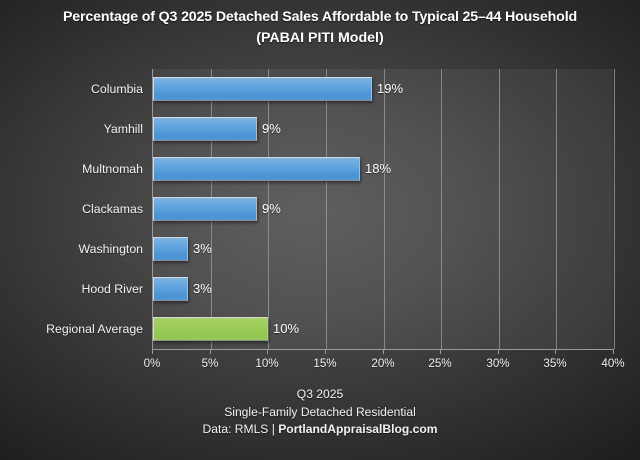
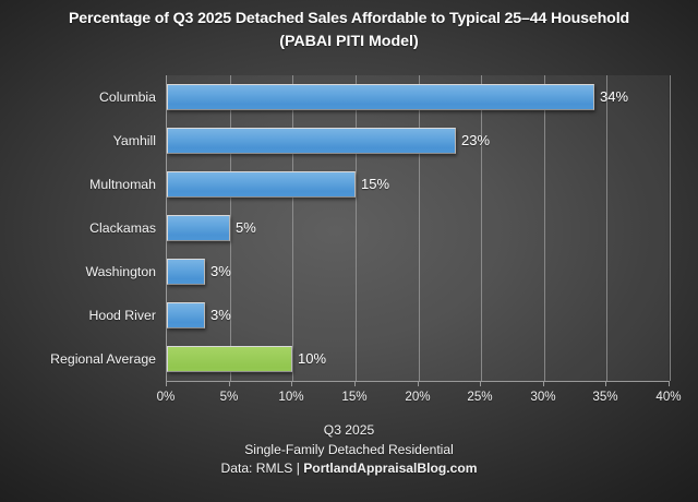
Columbia: 19% -> 34%
Yamhill: 9% -> 23%
Multnomah: 18% -> 15%
Clackamas: 9% -> 5%
